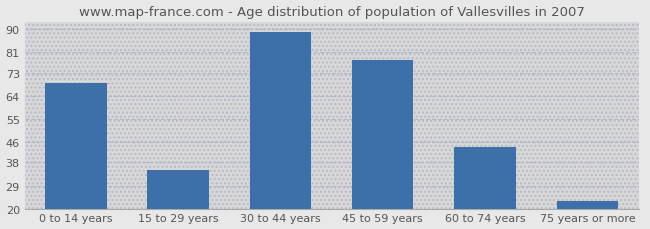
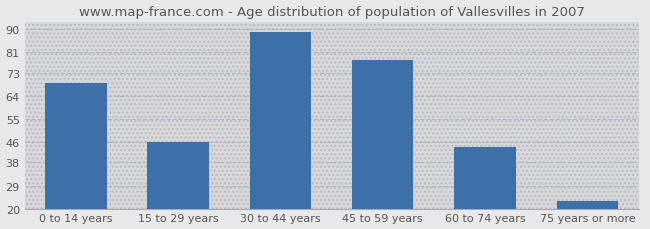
15 to 29 years: 35 -> 46
